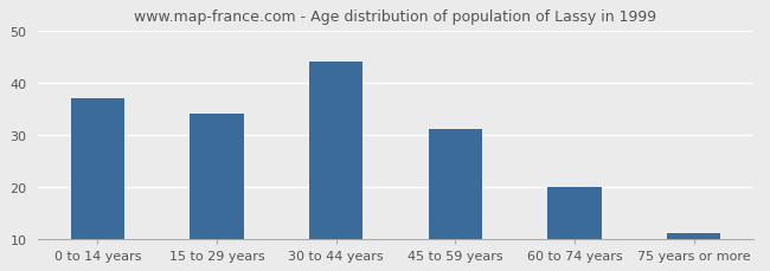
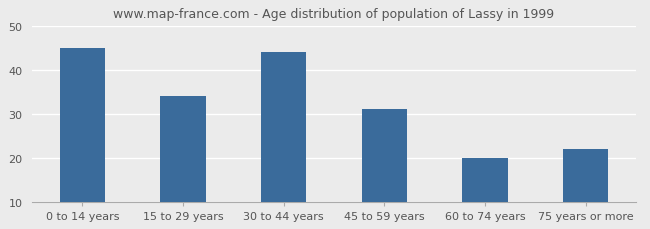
0 to 14 years: 37 -> 45
75 years or more: 11 -> 22
